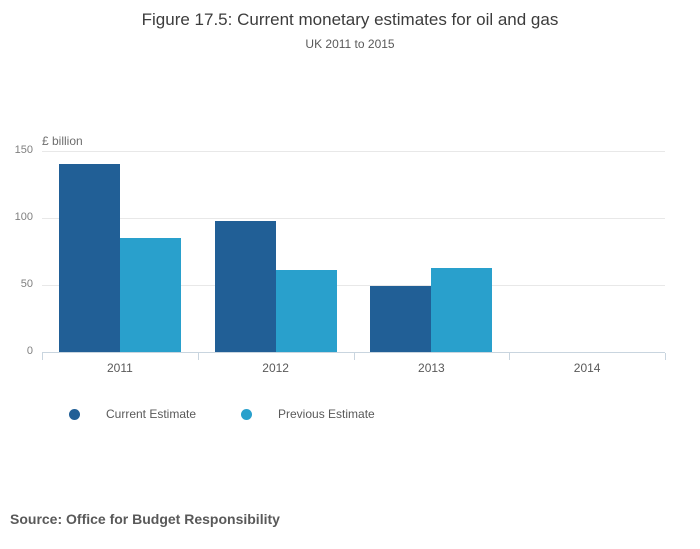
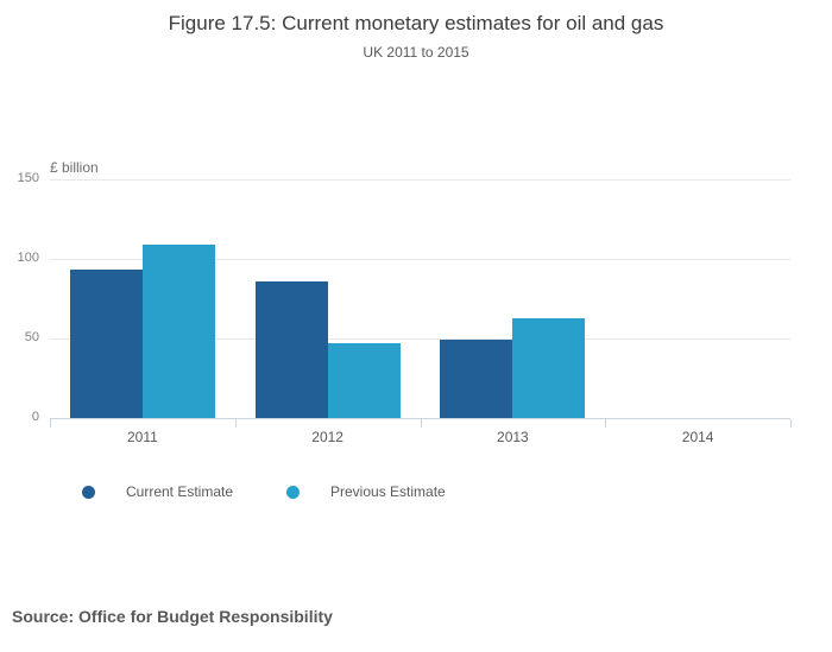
Current Estimate/2011: 140 -> 93
Previous Estimate/2011: 85 -> 109
Current Estimate/2012: 98 -> 86
Previous Estimate/2012: 61 -> 47
